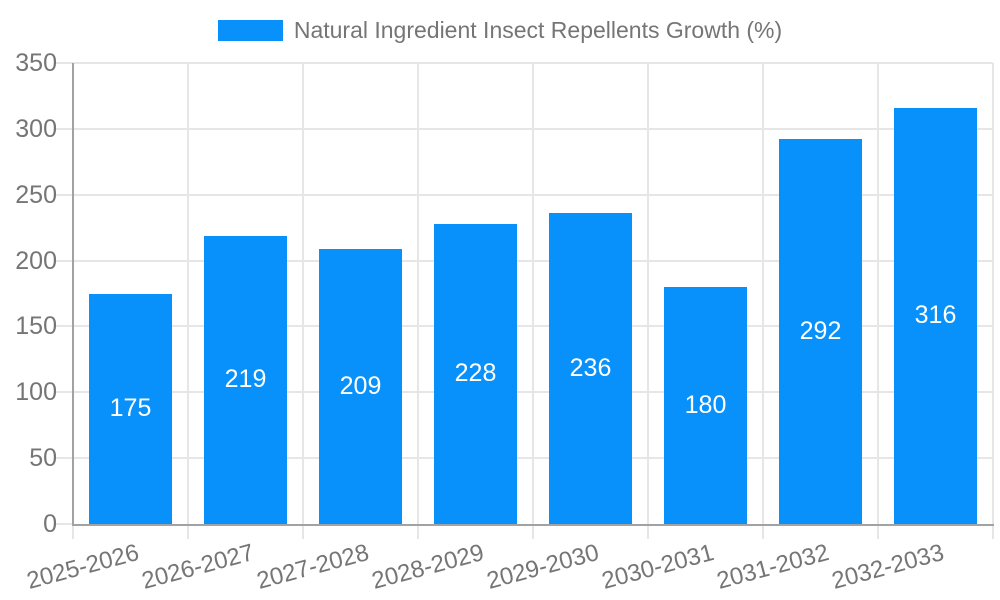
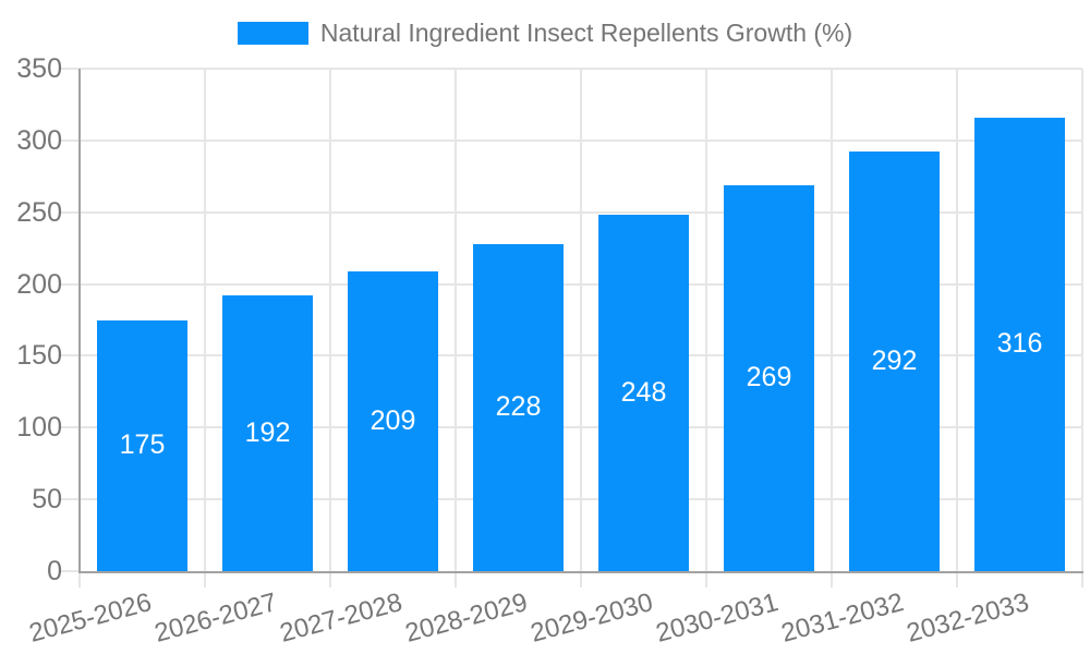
2026-2027: 219 -> 192
2029-2030: 236 -> 248
2030-2031: 180 -> 269
